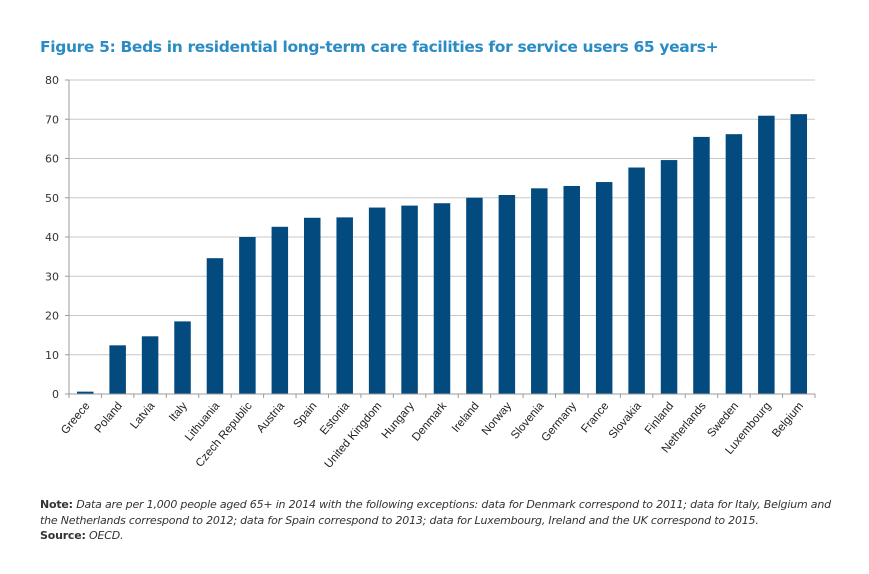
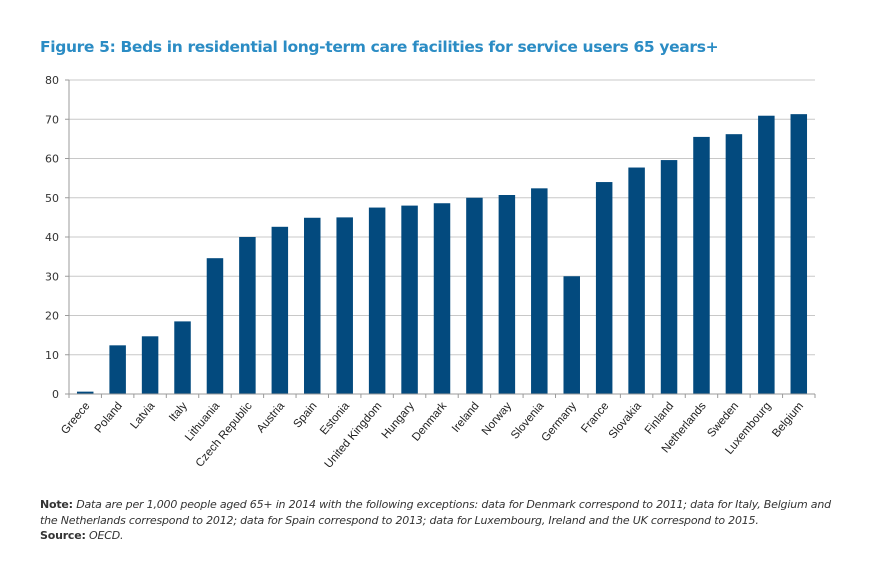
Germany: 53 -> 30
